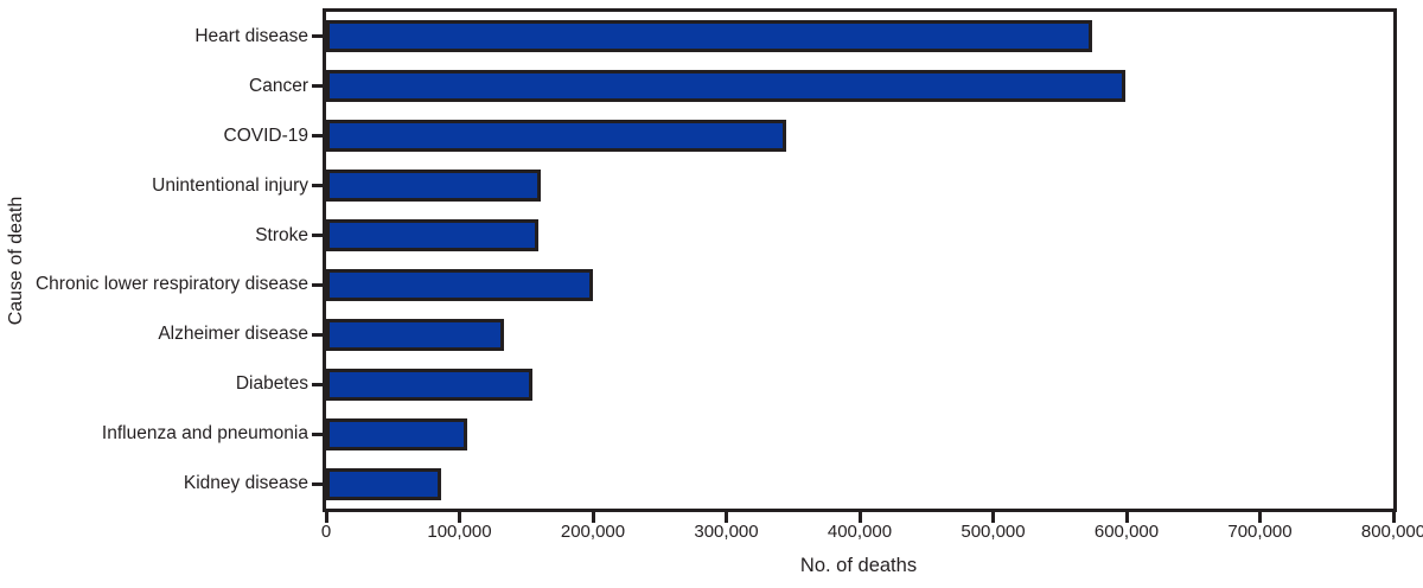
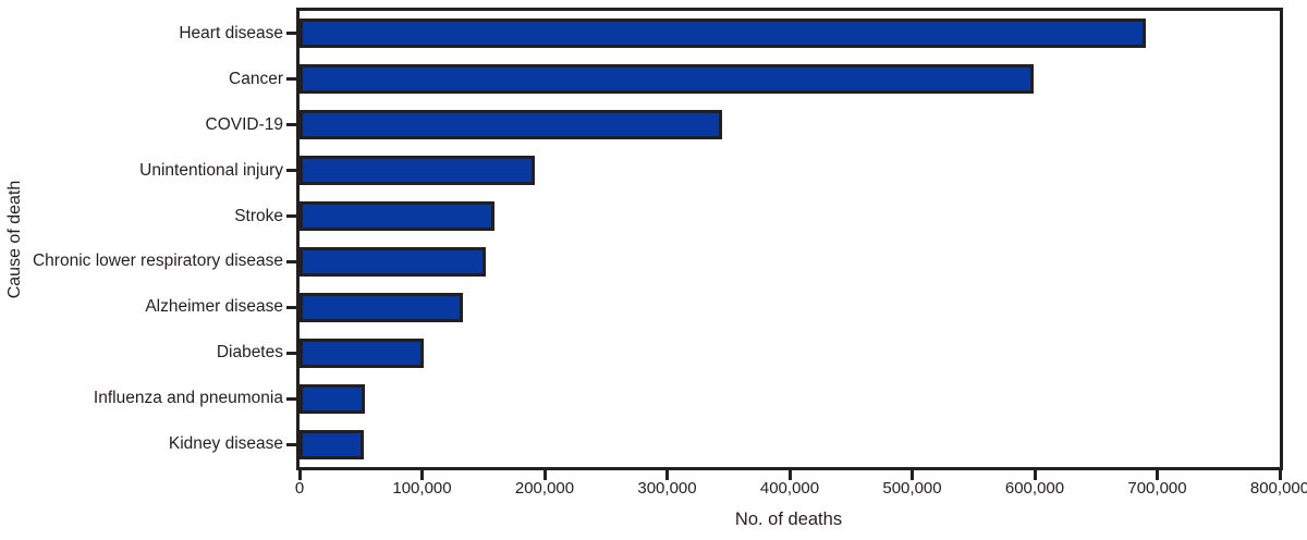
Heart disease: 574000 -> 691000
Unintentional injury: 161000 -> 192000
Chronic lower respiratory disease: 200000 -> 152000
Diabetes: 155000 -> 101000
Influenza and pneumonia: 106000 -> 53000
Kidney disease: 86000 -> 52000
